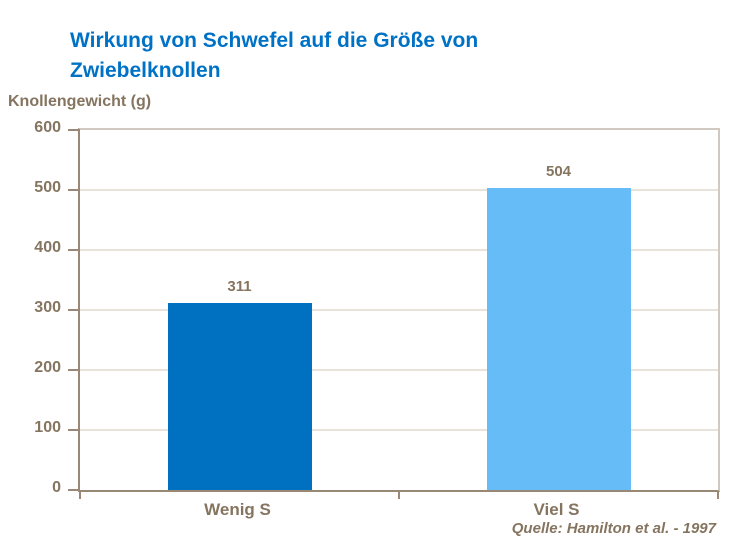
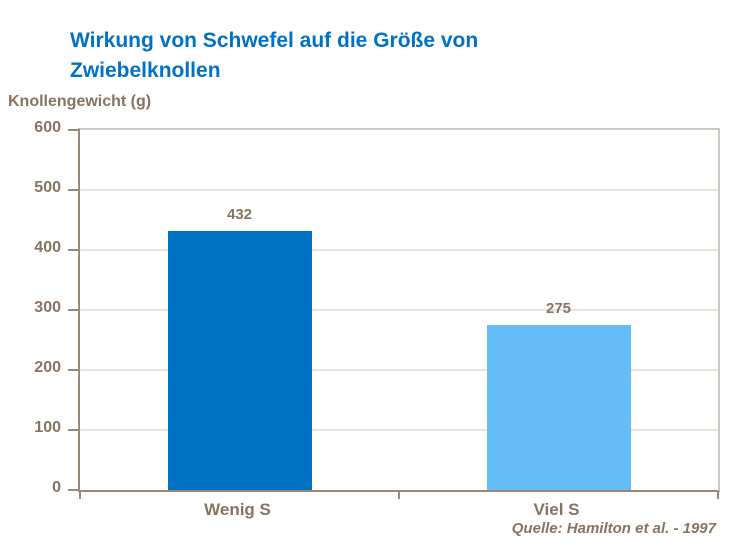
Wenig S: 311 -> 432
Viel S: 504 -> 275
